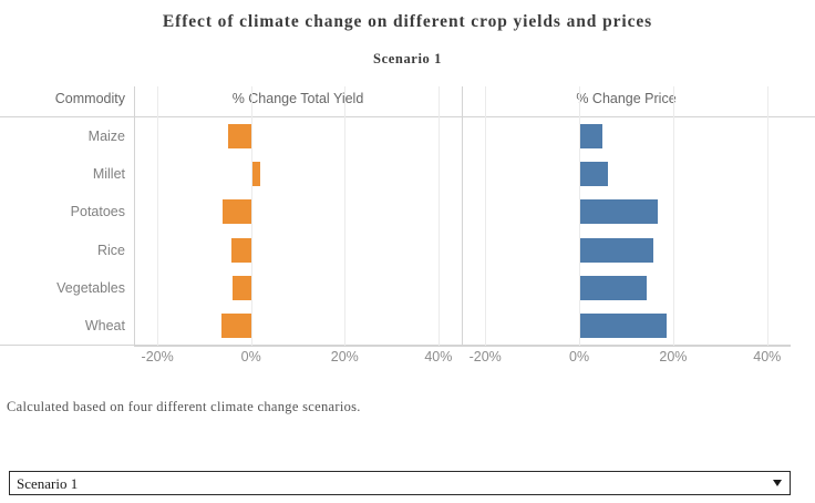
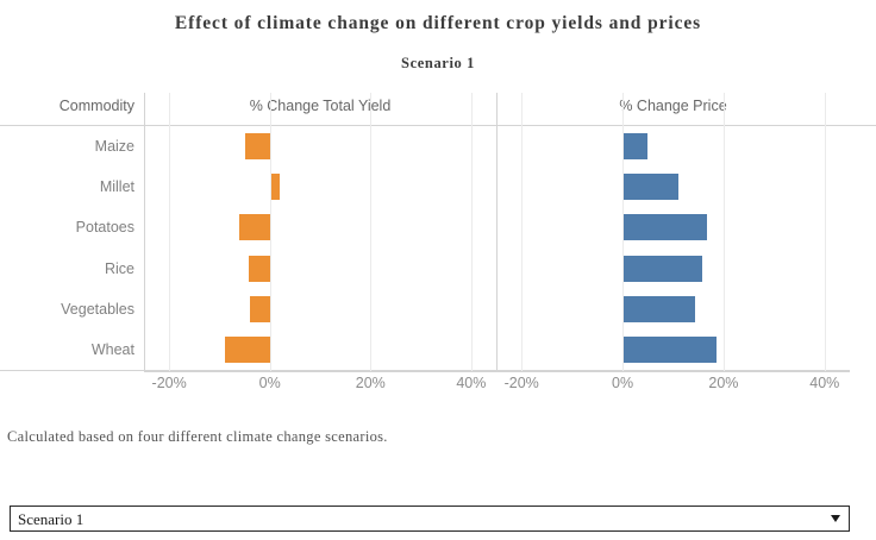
% Change Price/Millet: 6% -> 11%
% Change Total Yield/Wheat: -6% -> -9%
